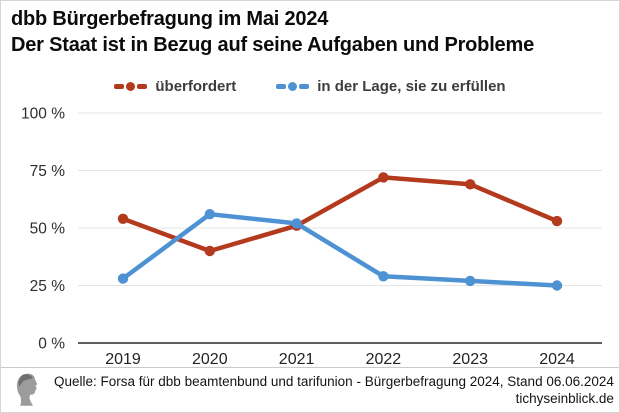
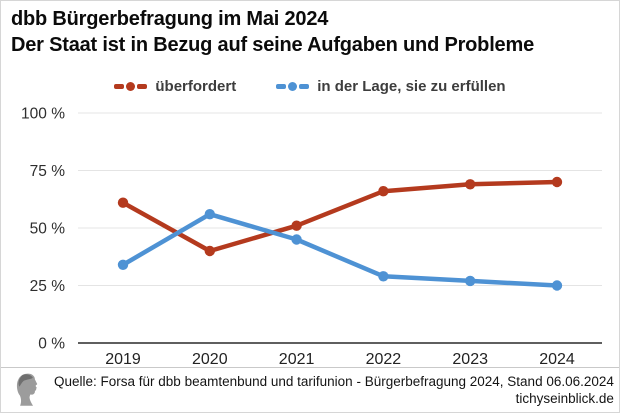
überfordert/2019: 54% -> 61%
in der Lage, sie zu erfüllen/2019: 28% -> 34%
in der Lage, sie zu erfüllen/2021: 52% -> 45%
überfordert/2022: 72% -> 66%
überfordert/2024: 53% -> 70%
